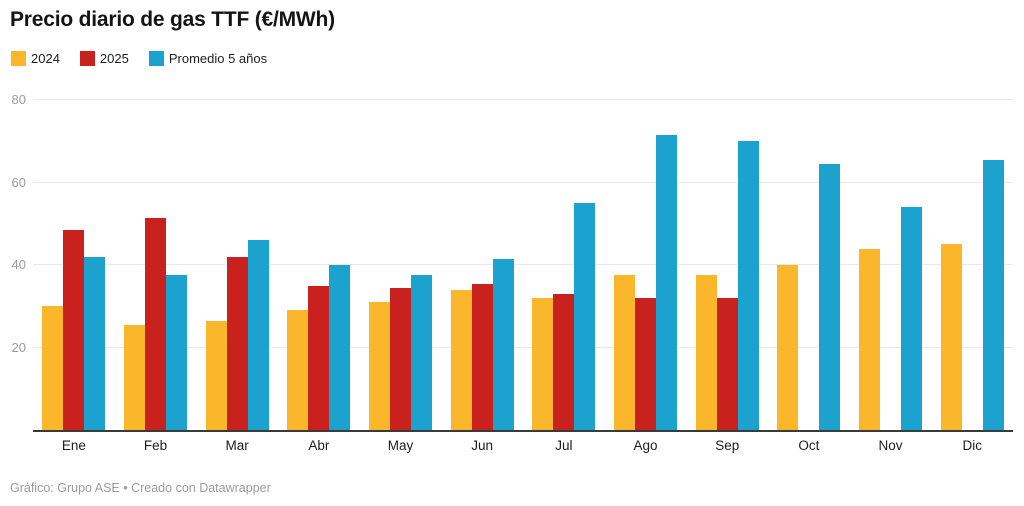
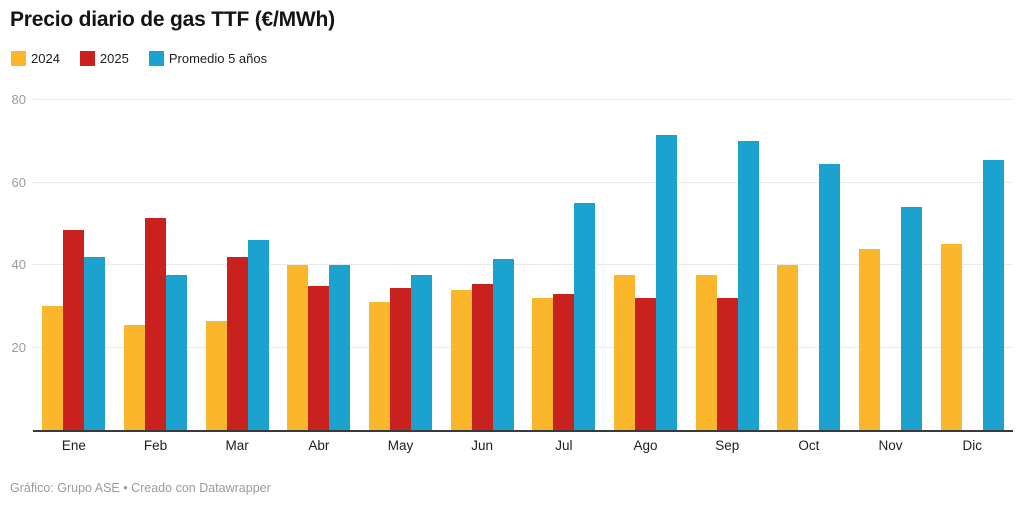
2024/Abr: 29 -> 40
